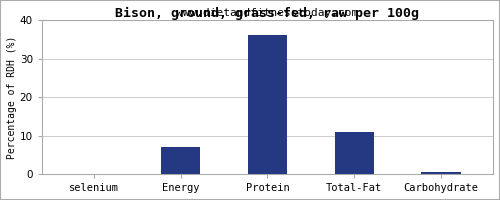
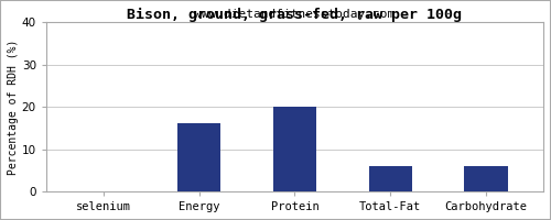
Energy: 7.0 -> 16.0
Protein: 36.0 -> 20.0
Total-Fat: 11.0 -> 6.0
Carbohydrate: 0.5 -> 6.0
